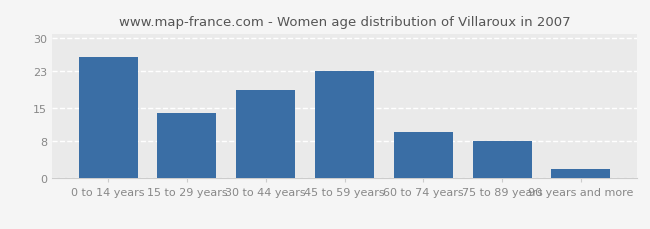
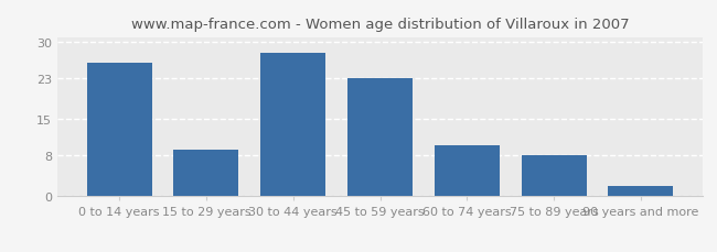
15 to 29 years: 14 -> 9
30 to 44 years: 19 -> 28
